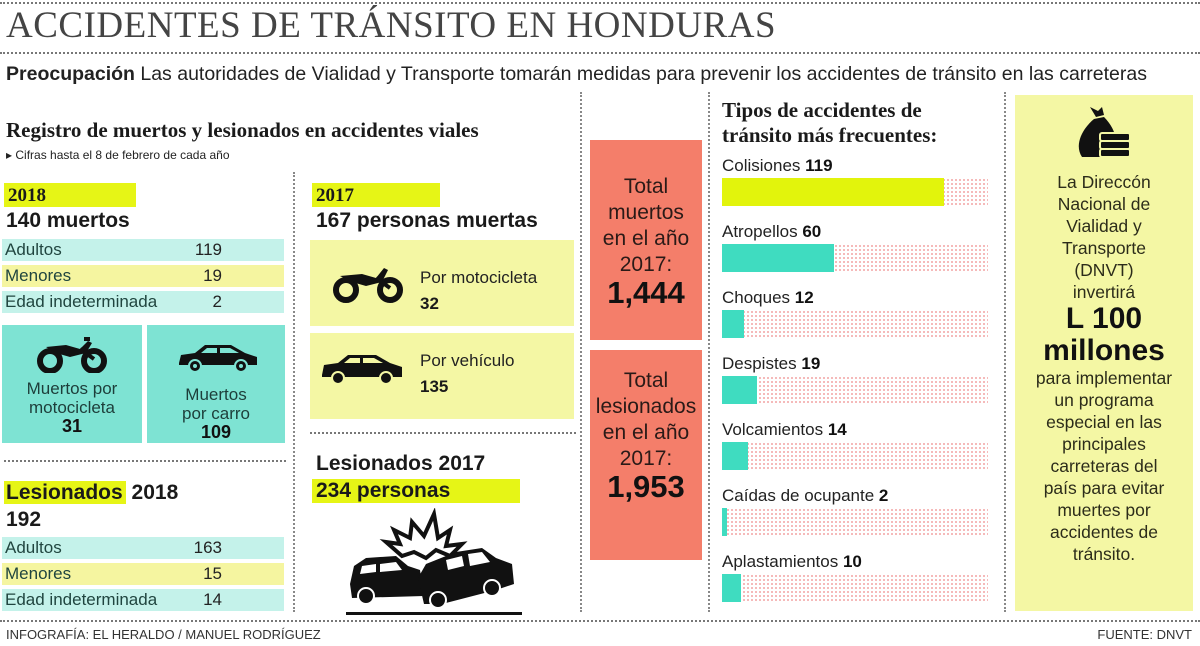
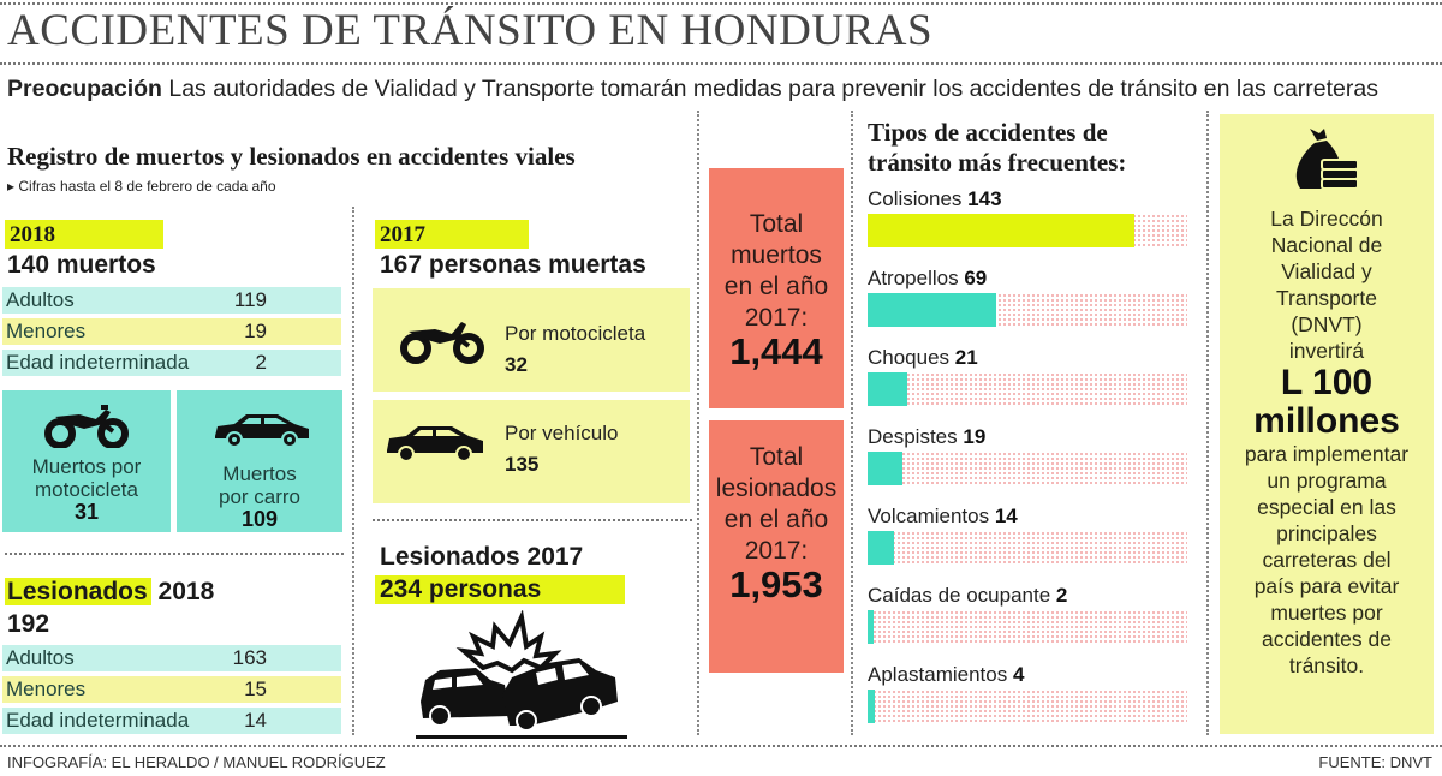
Colisiones: 119 -> 143
Atropellos: 60 -> 69
Choques: 12 -> 21
Aplastamientos: 10 -> 4
